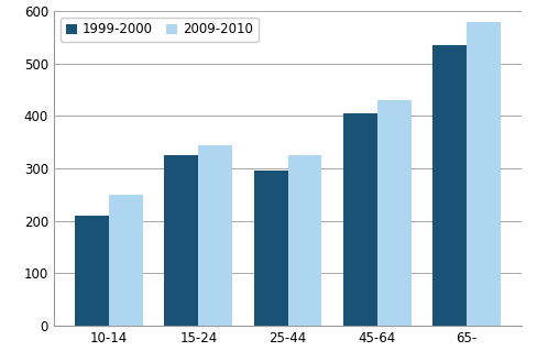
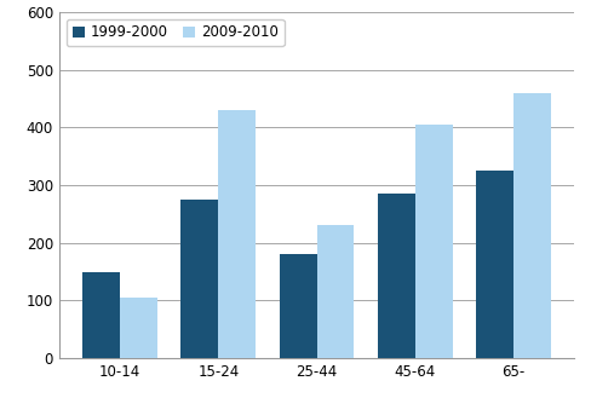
1999-2000/10-14: 210 -> 150
2009-2010/10-14: 250 -> 105
1999-2000/15-24: 325 -> 275
2009-2010/15-24: 345 -> 430
1999-2000/25-44: 295 -> 180
2009-2010/25-44: 325 -> 230
1999-2000/45-64: 405 -> 285
2009-2010/45-64: 430 -> 405
1999-2000/65-: 535 -> 325
2009-2010/65-: 578 -> 460
